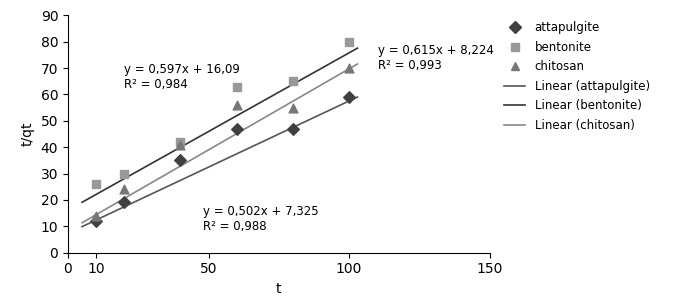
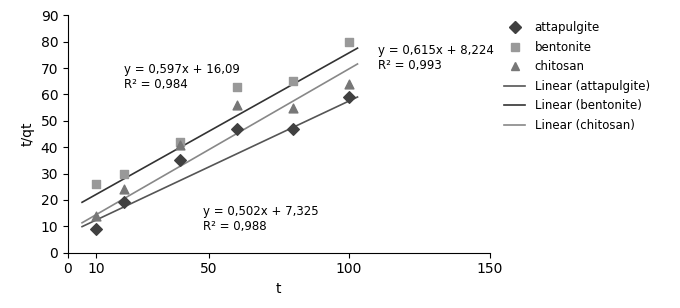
attapulgite/10: 12 -> 9
chitosan/100: 70 -> 64
